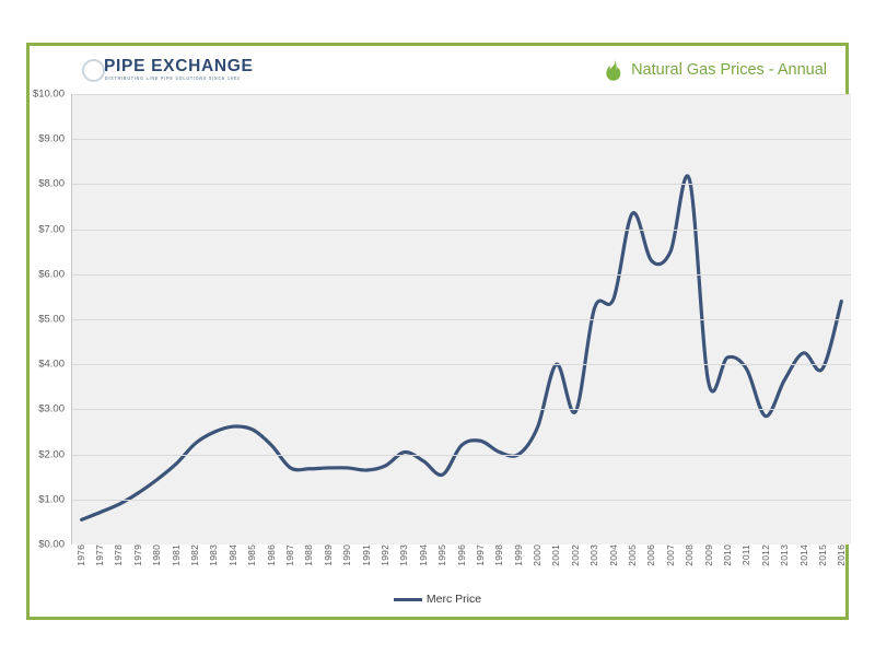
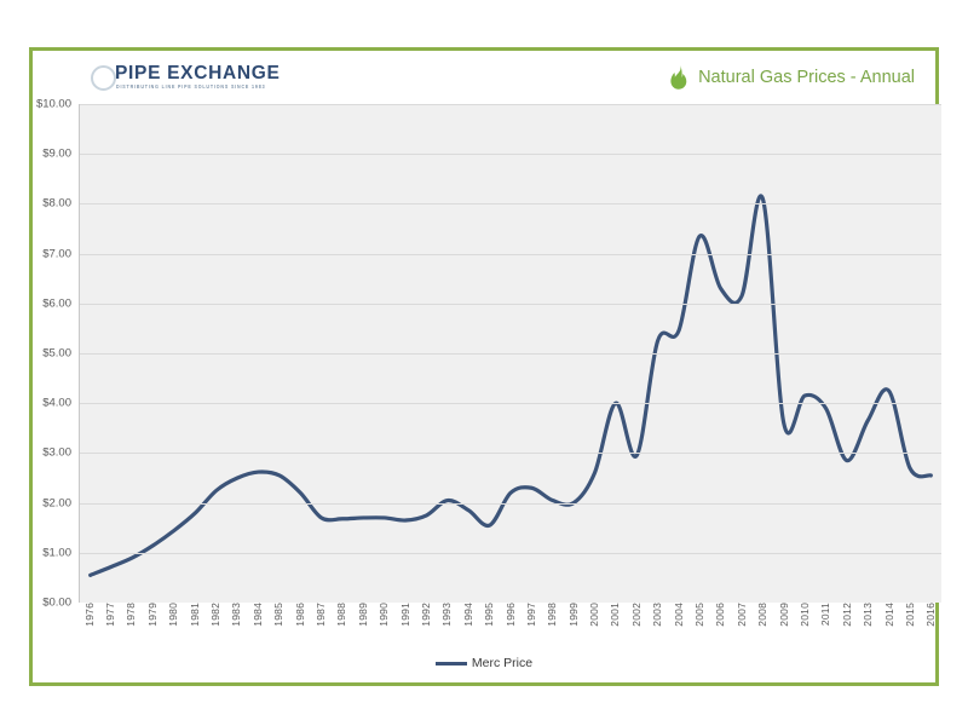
2007: $6.5 -> $6.2
2015: $3.9 -> $2.7
2016: $5.4 -> $2.5
